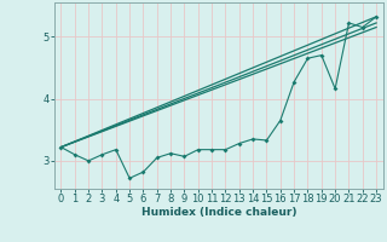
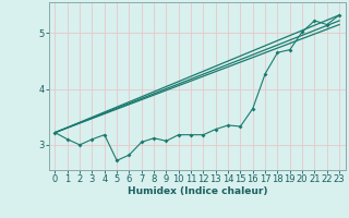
20: 4.16 -> 5.02
